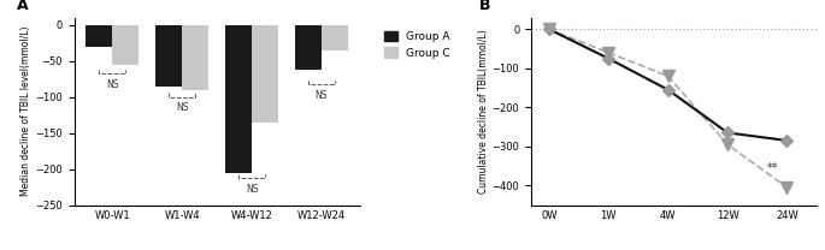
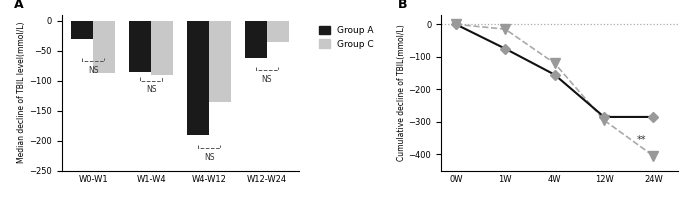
Group C/W0-W1: -55 -> -88
Group A/W4-W12: -205 -> -190
Group A/1W: -60 -> -15
Group C/12W: -265 -> -285
